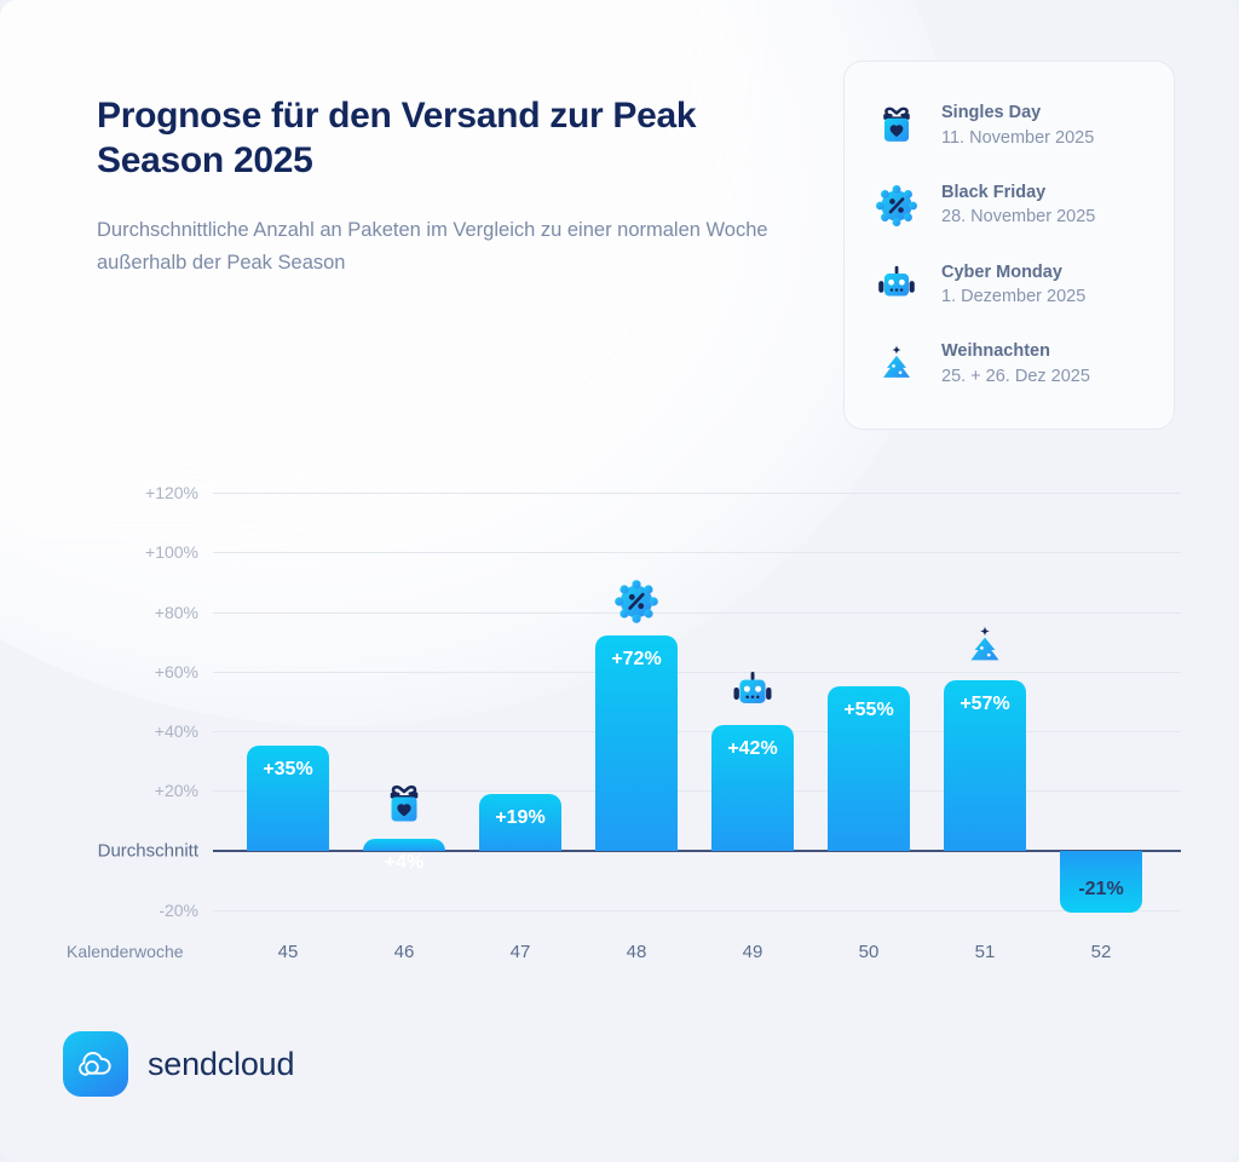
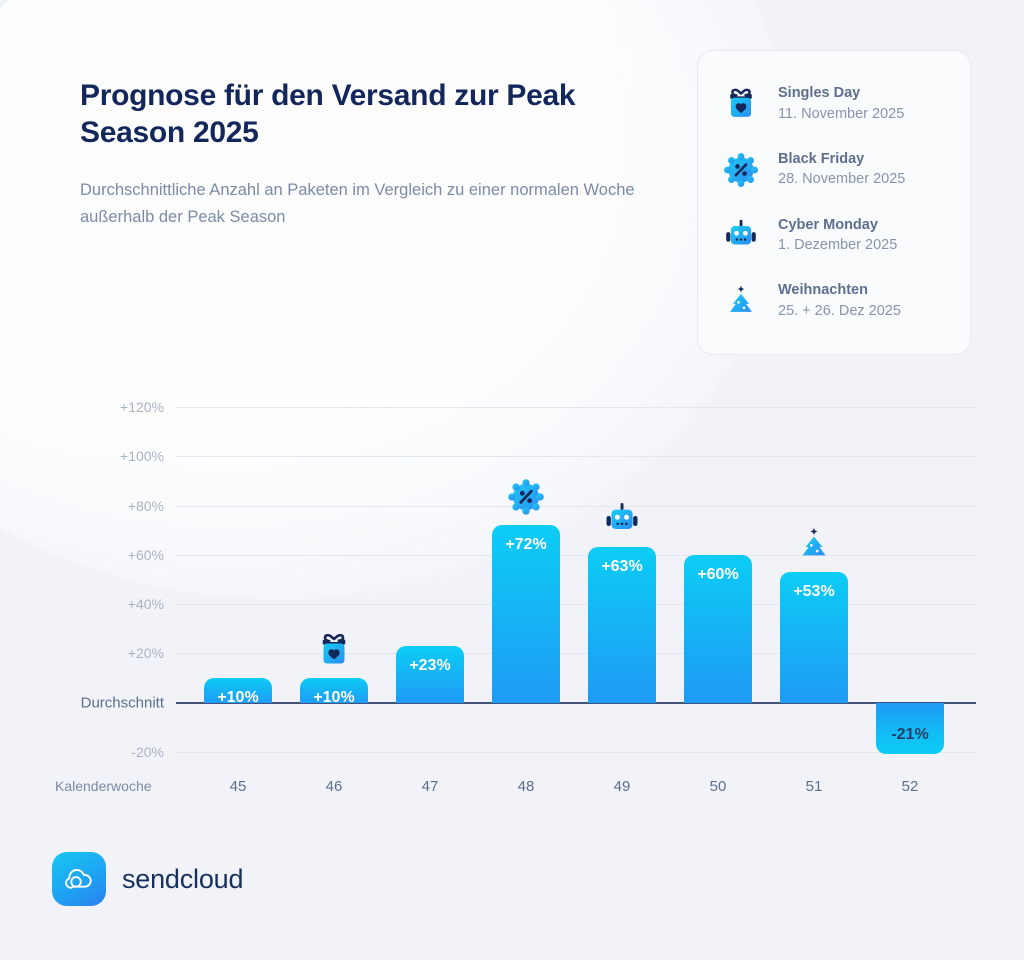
45: +35% -> +10%
46: +4% -> +10%
47: +19% -> +23%
49: +42% -> +63%
50: +55% -> +60%
51: +57% -> +53%
